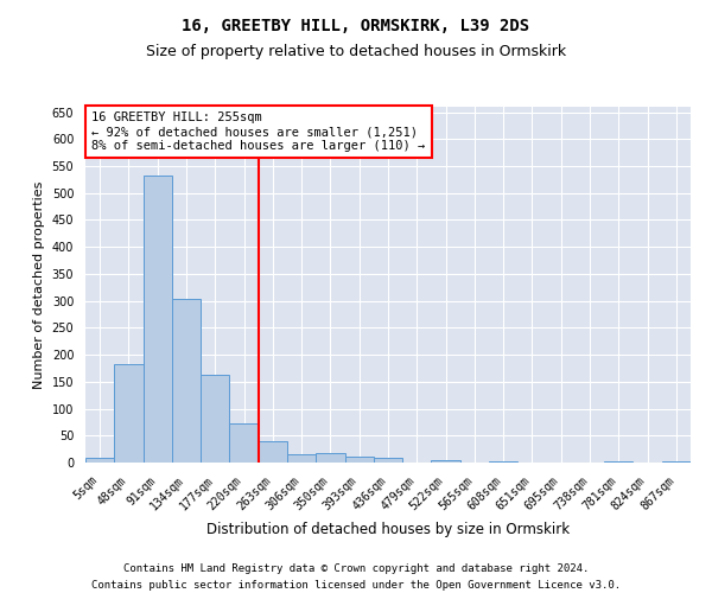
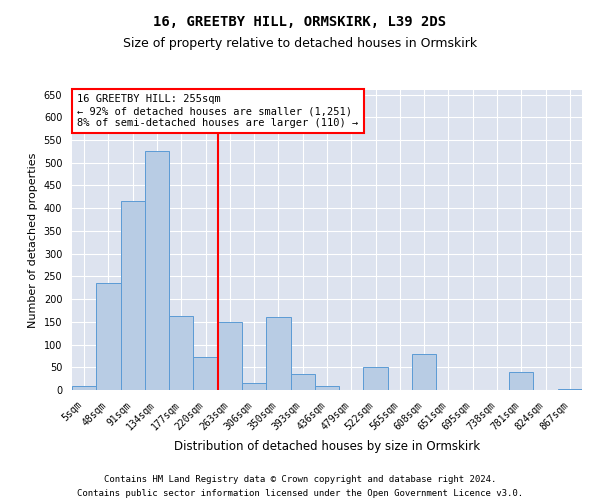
48sqm: 183 -> 235
91sqm: 533 -> 415
134sqm: 304 -> 525
263sqm: 40 -> 150
350sqm: 18 -> 160
393sqm: 10 -> 35
522sqm: 5 -> 50
608sqm: 2 -> 80
781sqm: 2 -> 40
